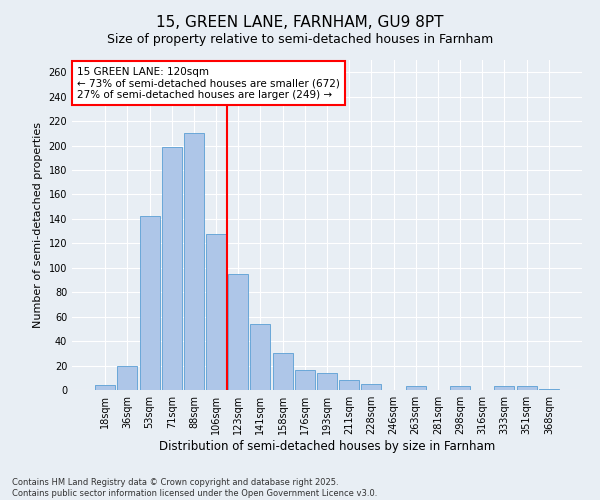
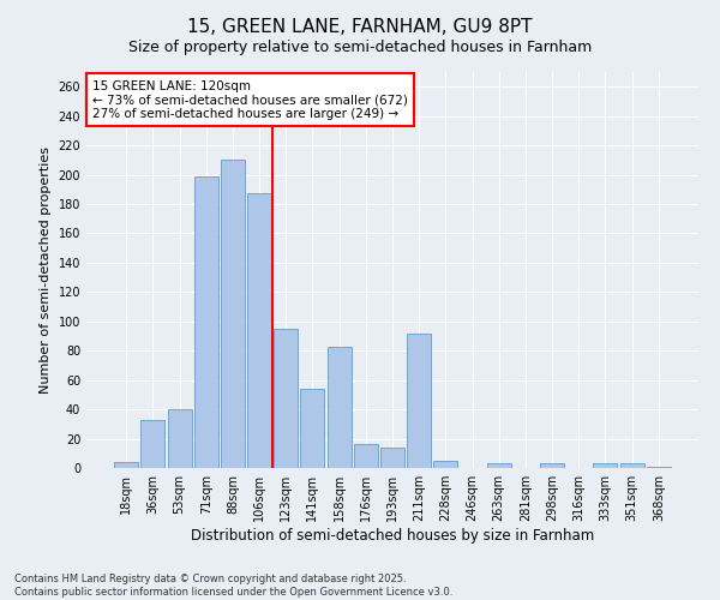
36sqm: 20 -> 33
53sqm: 142 -> 40
106sqm: 128 -> 187
158sqm: 30 -> 83
211sqm: 8 -> 92
